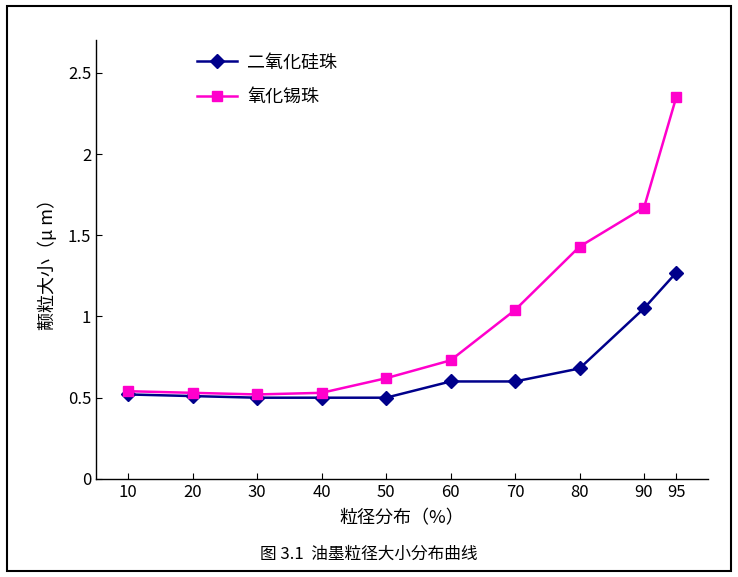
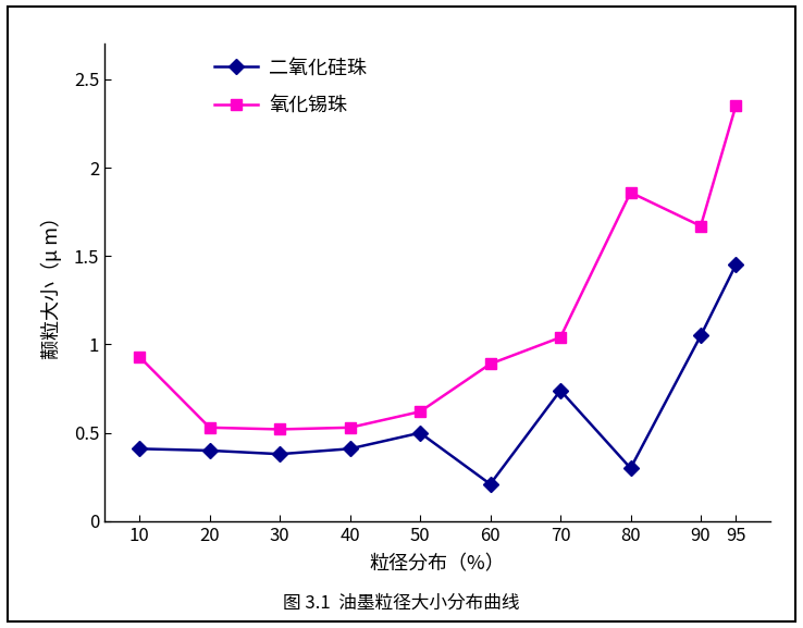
二氧化硅珠/10: 0.52 -> 0.41
氧化锡珠/10: 0.54 -> 0.93
二氧化硅珠/20: 0.51 -> 0.40
二氧化硅珠/30: 0.50 -> 0.38
二氧化硅珠/40: 0.50 -> 0.41
二氧化硅珠/60: 0.60 -> 0.21
氧化锡珠/60: 0.73 -> 0.89
二氧化硅珠/70: 0.60 -> 0.74
二氧化硅珠/80: 0.68 -> 0.30
氧化锡珠/80: 1.43 -> 1.86
二氧化硅珠/95: 1.27 -> 1.45
